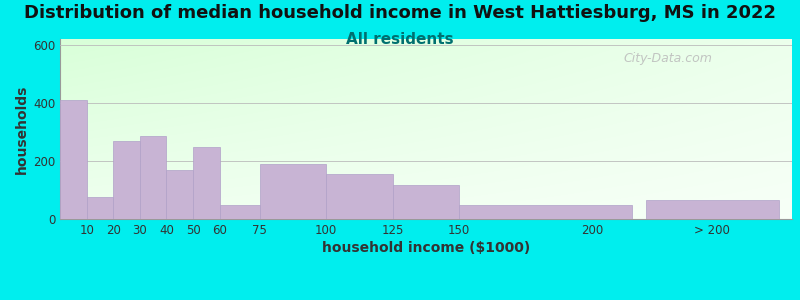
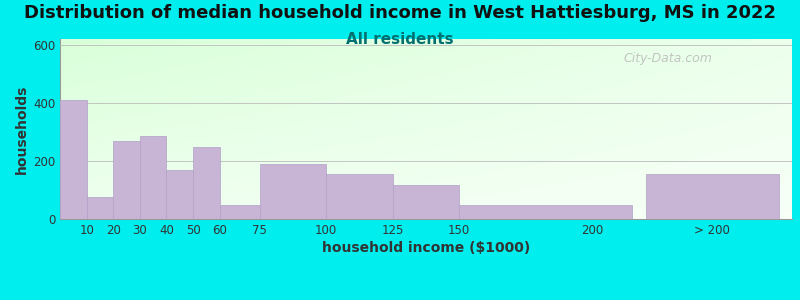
> 200: 65 -> 155
